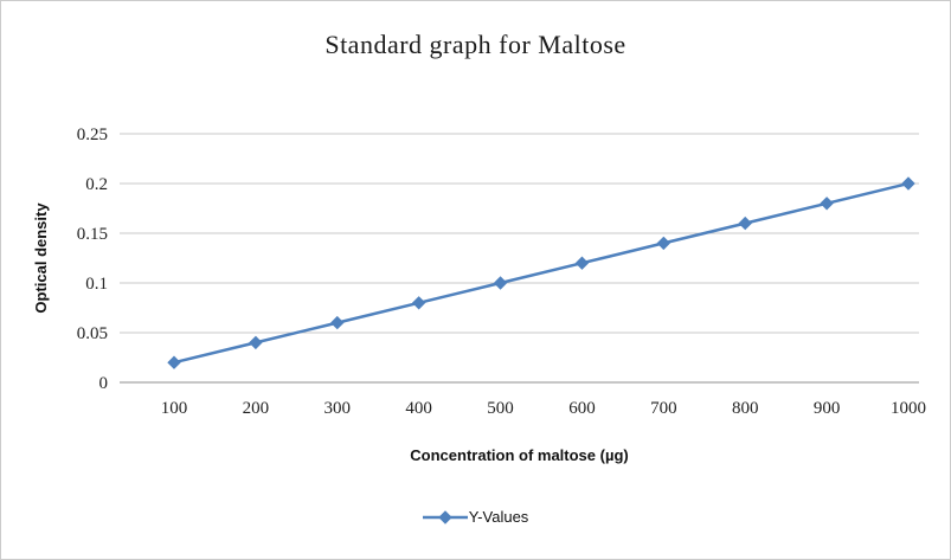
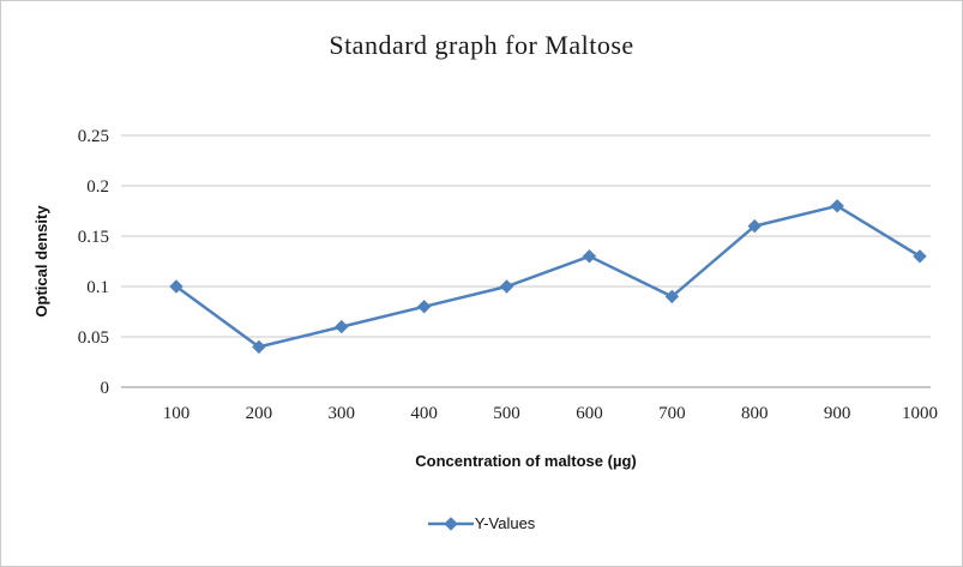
100: 0.02 -> 0.10
600: 0.12 -> 0.13
700: 0.14 -> 0.09
1000: 0.20 -> 0.13
